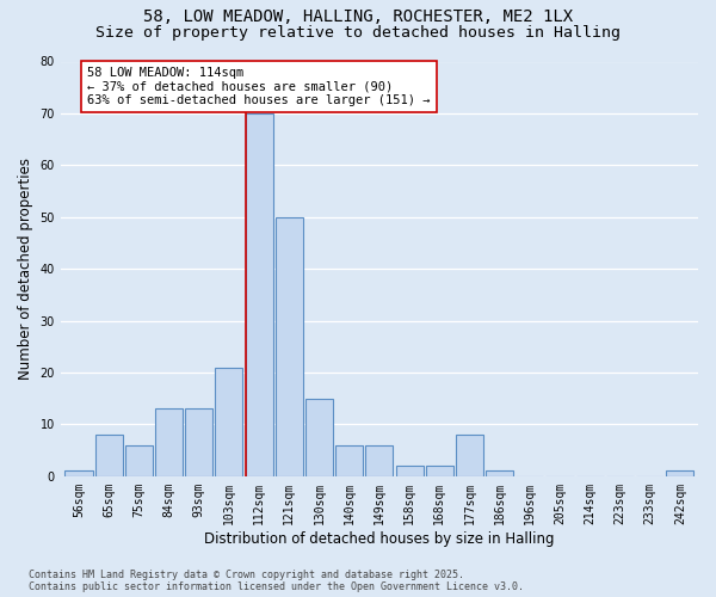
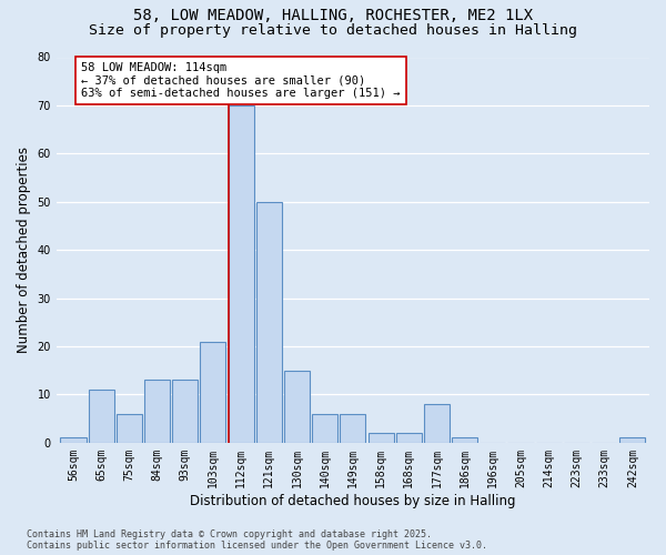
65sqm: 8 -> 11
